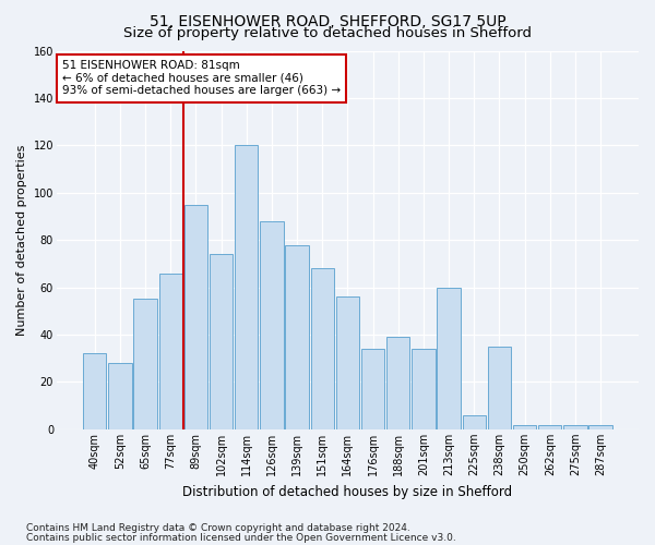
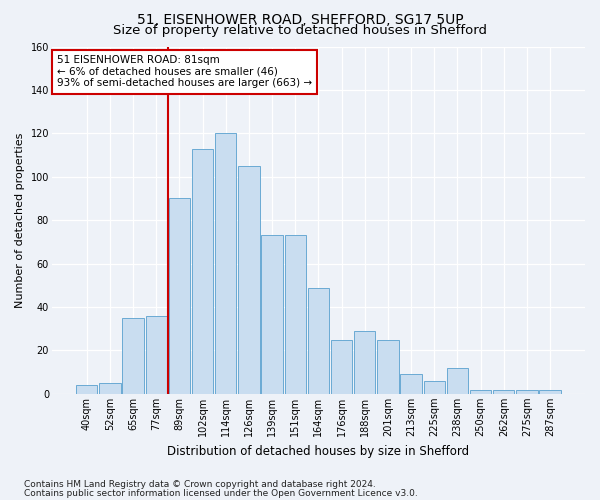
40sqm: 32 -> 4
52sqm: 28 -> 5
65sqm: 55 -> 35
77sqm: 66 -> 36
89sqm: 95 -> 90
102sqm: 74 -> 113
126sqm: 88 -> 105
139sqm: 78 -> 73
151sqm: 68 -> 73
164sqm: 56 -> 49
176sqm: 34 -> 25
188sqm: 39 -> 29
201sqm: 34 -> 25
213sqm: 60 -> 9
238sqm: 35 -> 12
